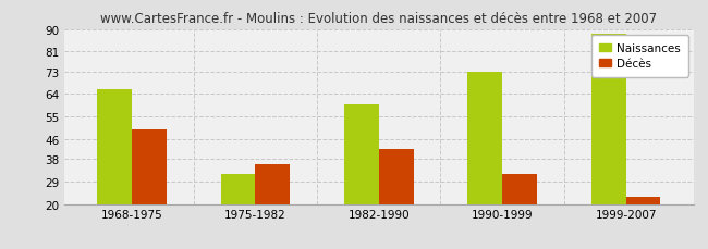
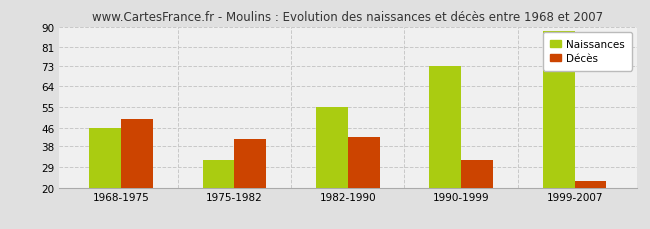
Naissances/1968-1975: 66 -> 46
Décès/1975-1982: 36 -> 41
Naissances/1982-1990: 60 -> 55
